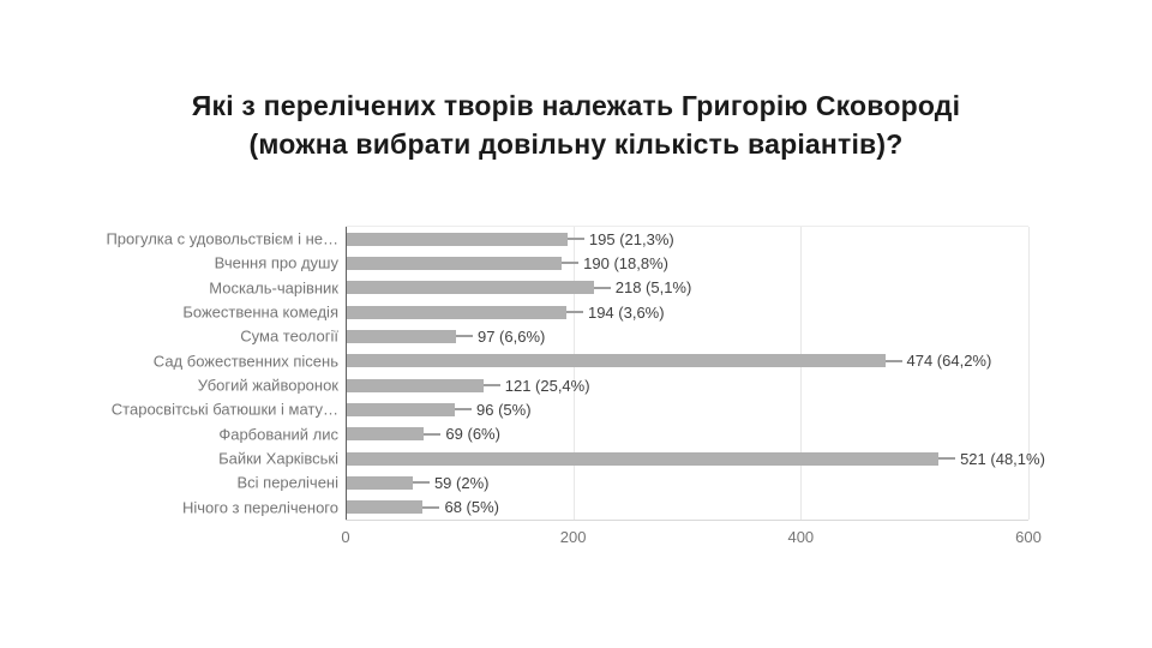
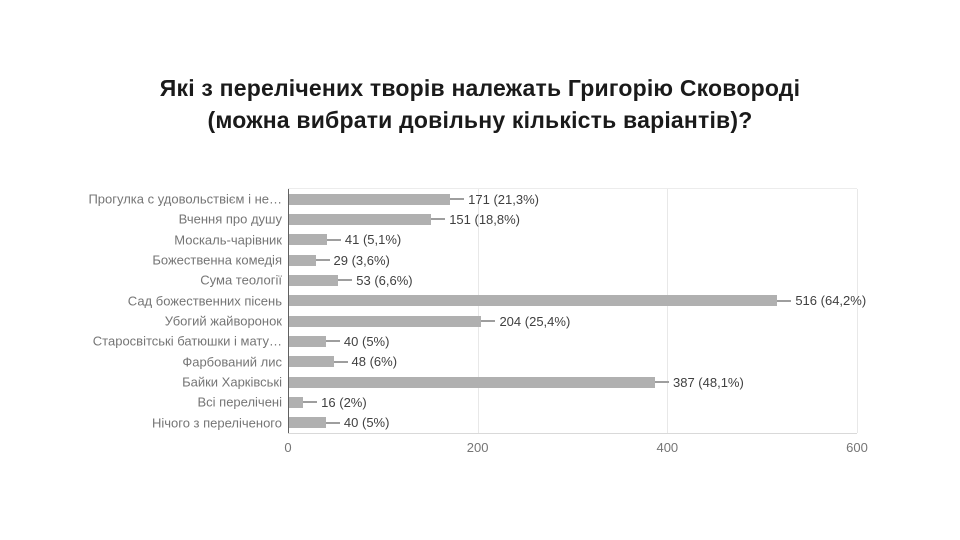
Прогулка с удовольствієм і не…: 195 -> 171
Вчення про душу: 190 -> 151
Москаль-чарівник: 218 -> 41
Божественна комедія: 194 -> 29
Сума теології: 97 -> 53
Сад божественних пісень: 474 -> 516
Убогий жайворонок: 121 -> 204
Старосвітські батюшки і мату…: 96 -> 40
Фарбований лис: 69 -> 48
Байки Харківські: 521 -> 387
Всі перелічені: 59 -> 16
Нічого з переліченого: 68 -> 40
